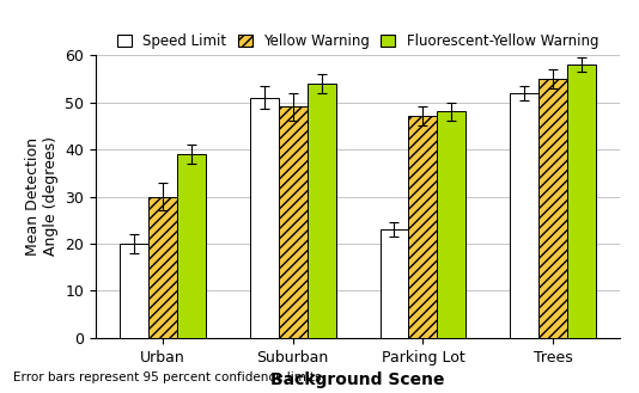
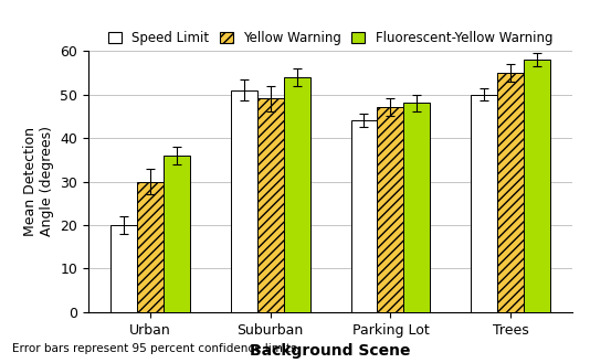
Fluorescent-Yellow Warning/Urban: 39 -> 36
Speed Limit/Parking Lot: 23 -> 44
Speed Limit/Trees: 52 -> 50
